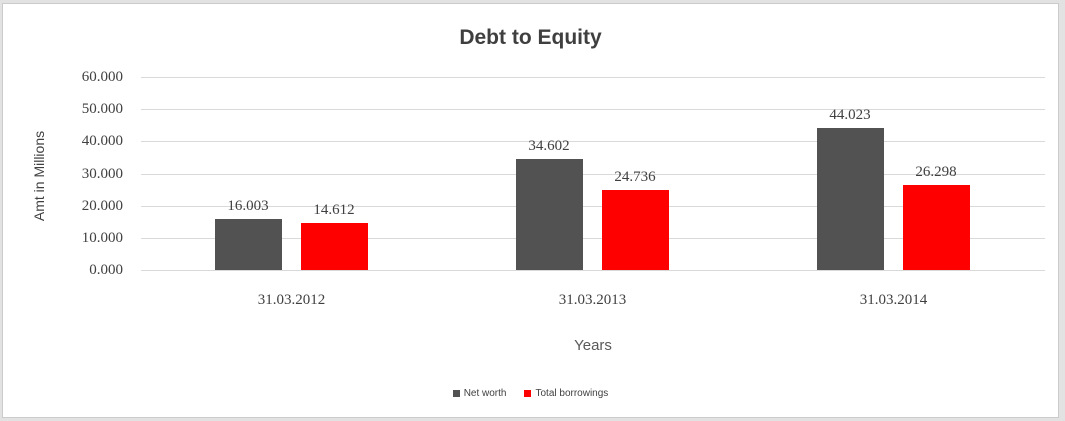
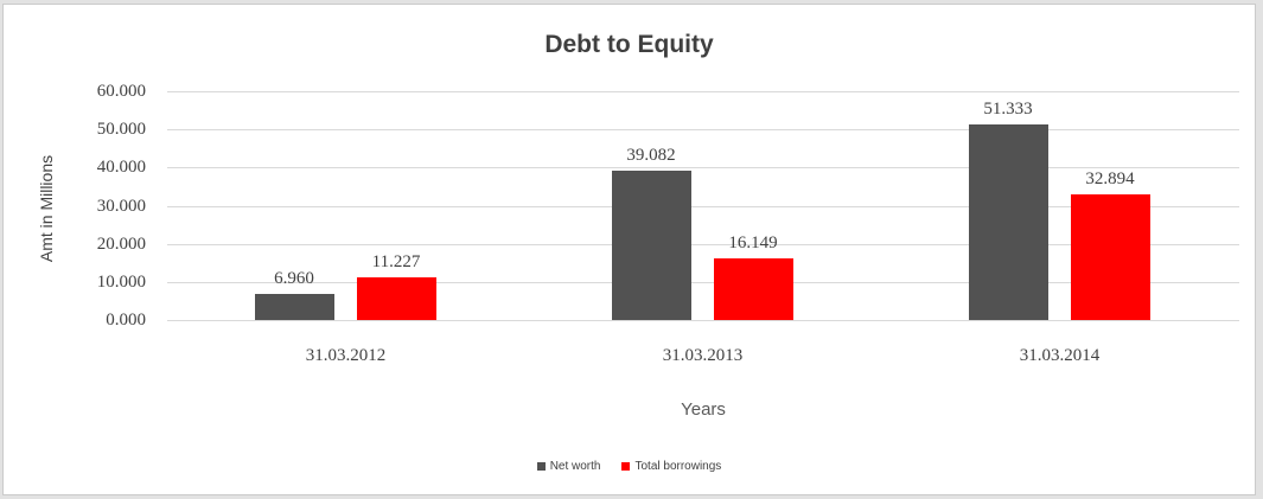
Net worth/31.03.2012: 16.003 -> 6.960
Total borrowings/31.03.2012: 14.612 -> 11.227
Net worth/31.03.2013: 34.602 -> 39.082
Total borrowings/31.03.2013: 24.736 -> 16.149
Net worth/31.03.2014: 44.023 -> 51.333
Total borrowings/31.03.2014: 26.298 -> 32.894
